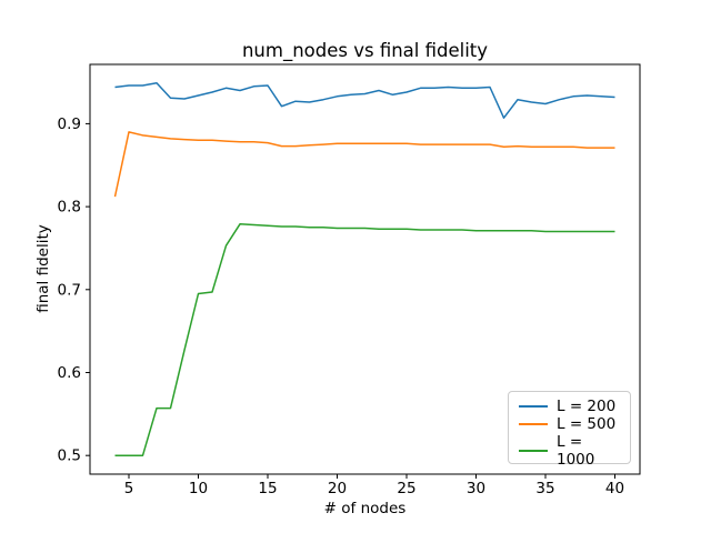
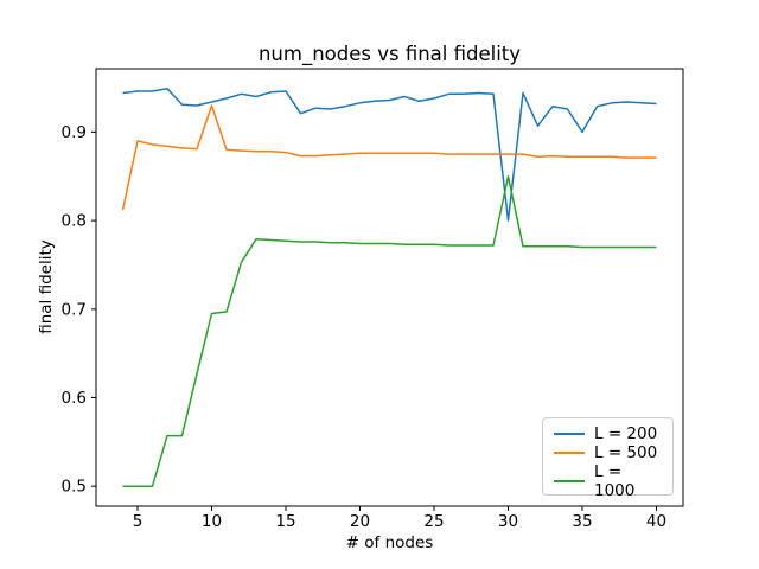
L = 500/10: 0.88 -> 0.93
L = 200/30: 0.94 -> 0.80
L = 1000/30: 0.77 -> 0.85
L = 200/35: 0.92 -> 0.90
